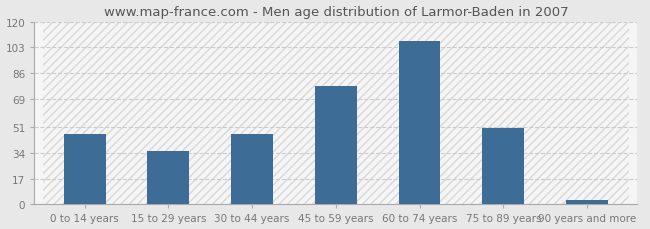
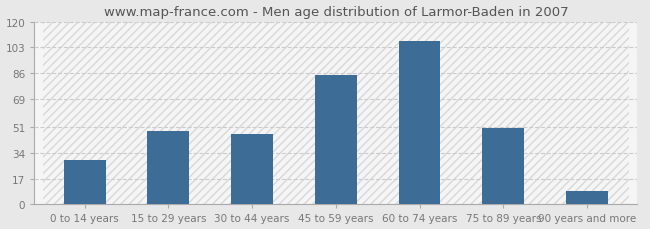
0 to 14 years: 46 -> 29
15 to 29 years: 35 -> 48
45 to 59 years: 78 -> 85
90 years and more: 3 -> 9
